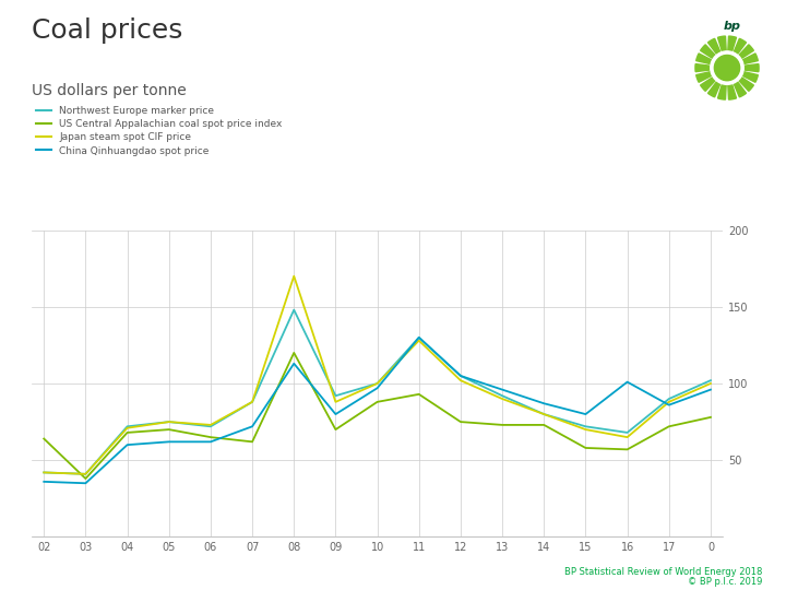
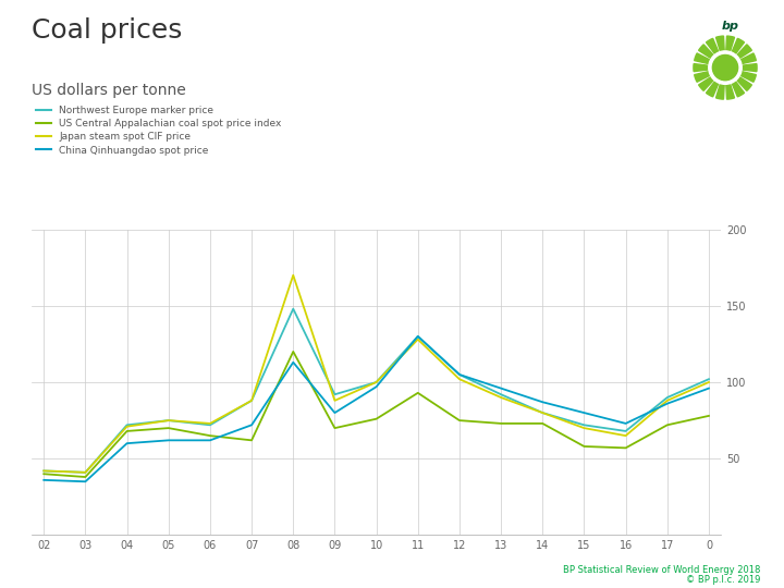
US Central Appalachian coal spot price index/02: 64 -> 40
US Central Appalachian coal spot price index/10: 88 -> 76
China Qinhuangdao spot price/16: 101 -> 73
